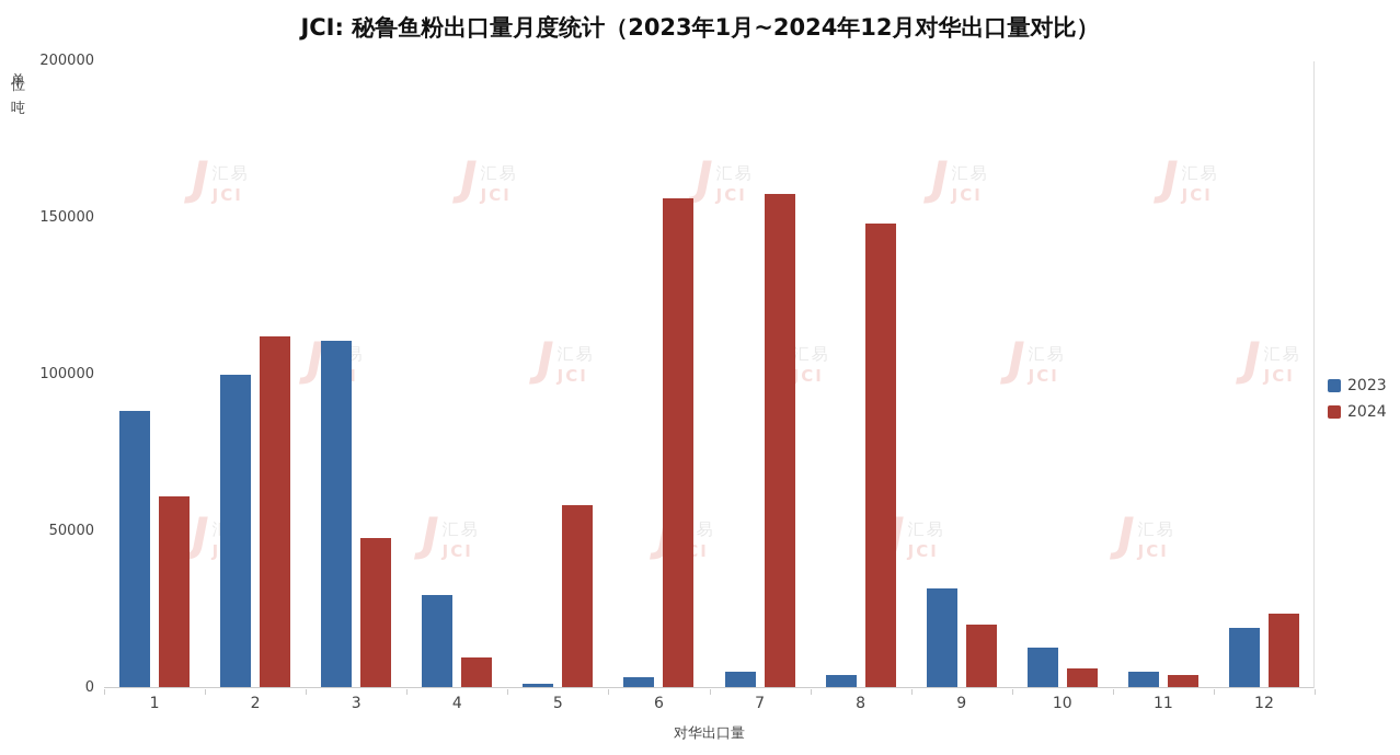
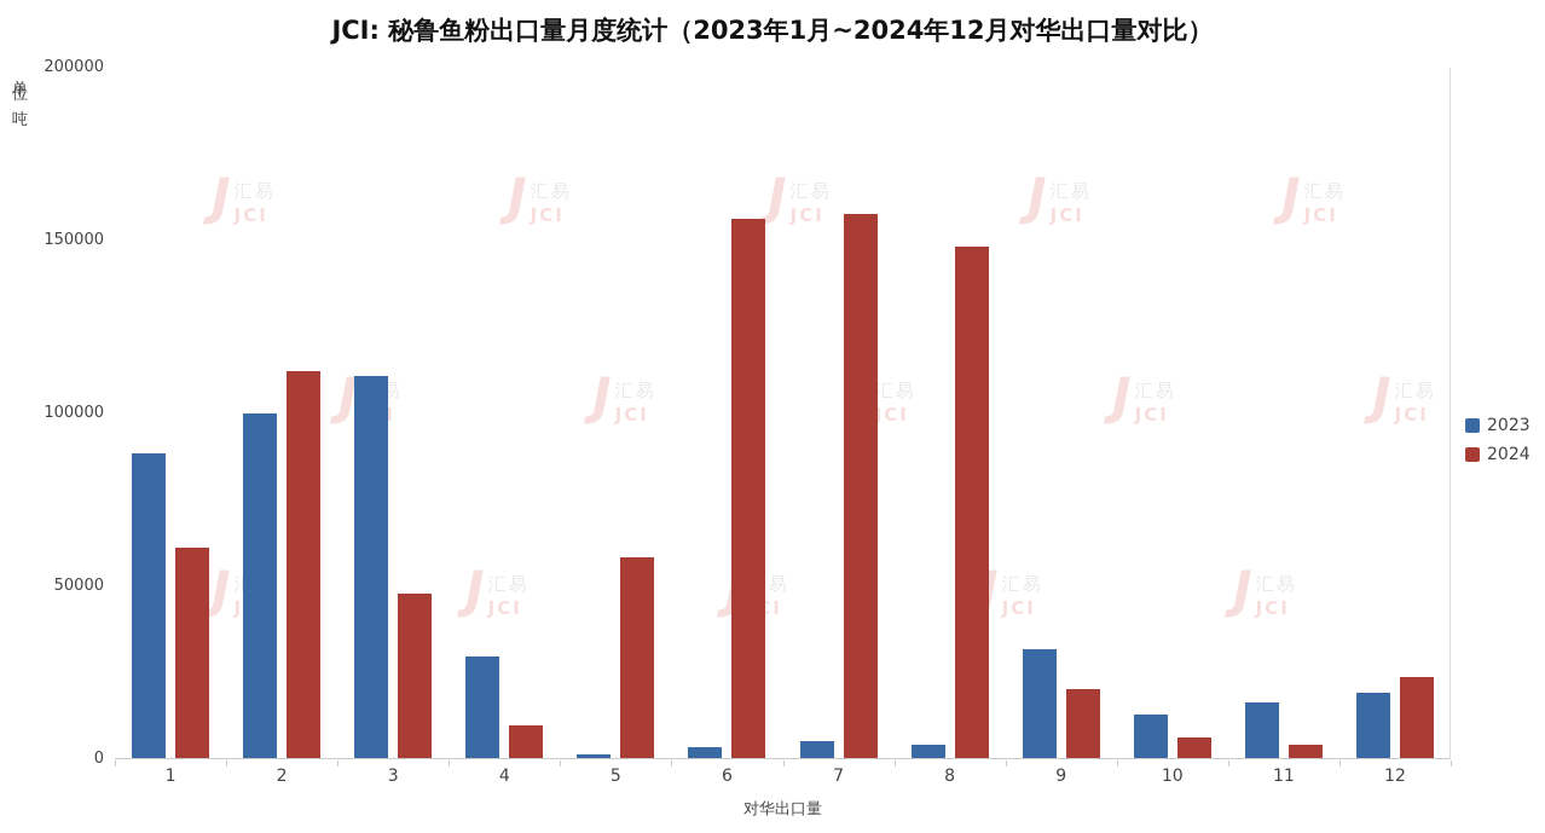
2023/11: 5000 -> 16000
